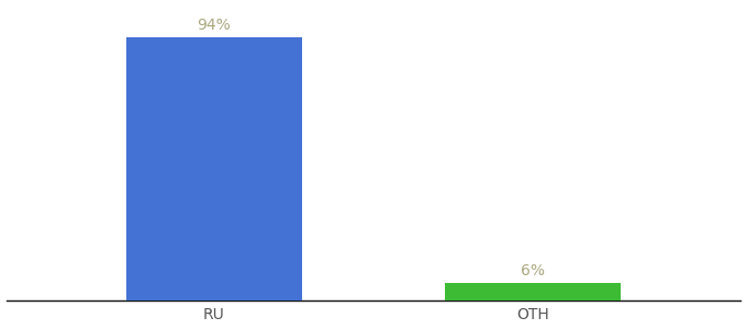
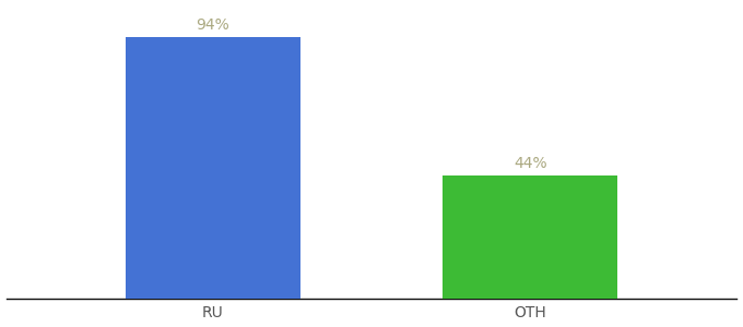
OTH: 6% -> 44%
